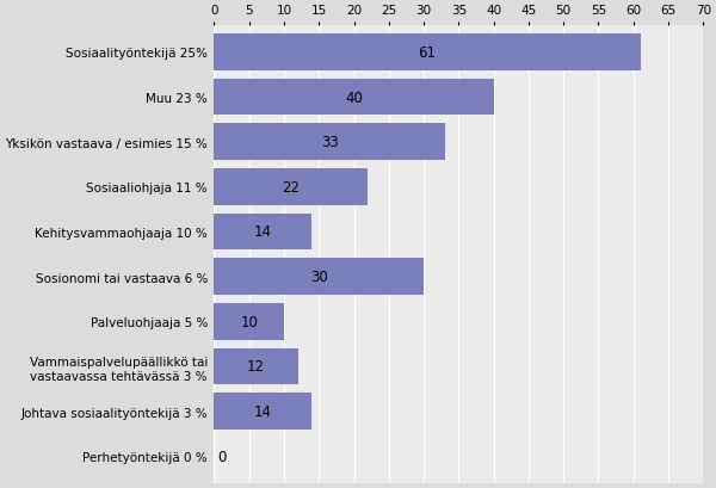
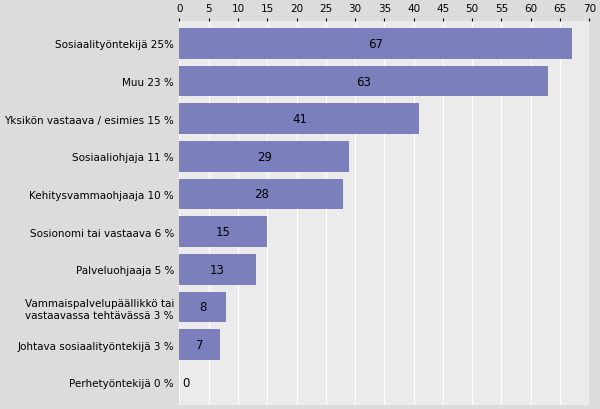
Sosiaalityöntekijä 25%: 61 -> 67
Muu 23 %: 40 -> 63
Yksikön vastaava / esimies 15 %: 33 -> 41
Sosiaaliohjaja 11 %: 22 -> 29
Kehitysvammaohjaaja 10 %: 14 -> 28
Sosionomi tai vastaava 6 %: 30 -> 15
Palveluohjaaja 5 %: 10 -> 13
Vammaispalvelupäällikkö tai vastaavassa tehtävässä 3 %: 12 -> 8
Johtava sosiaalityöntekijä 3 %: 14 -> 7
